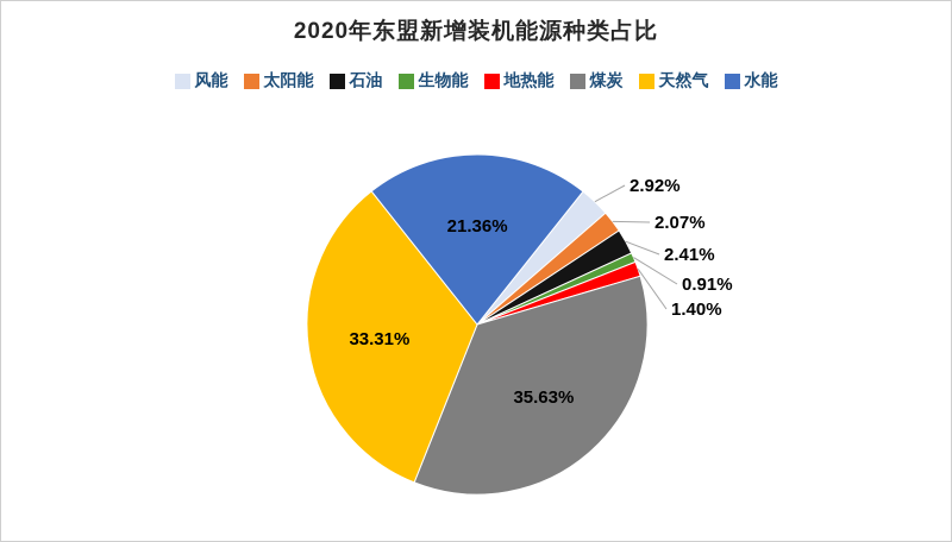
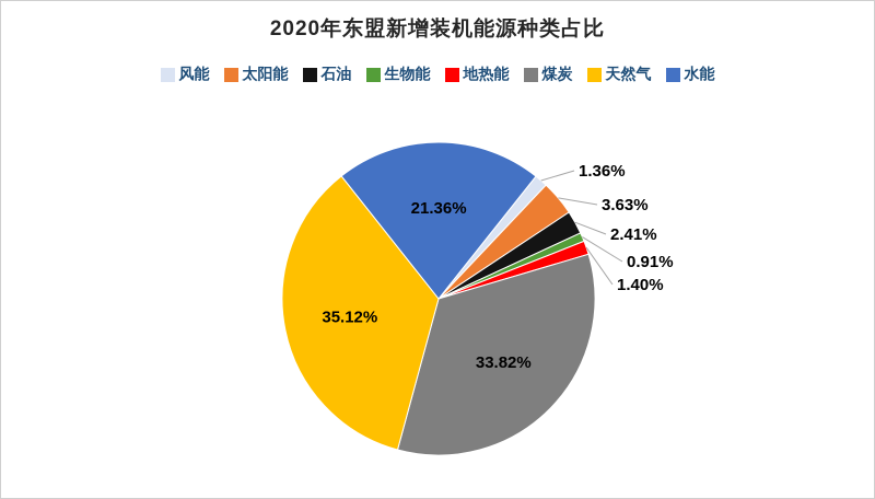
风能: 2.92% -> 1.36%
太阳能: 2.07% -> 3.63%
煤炭: 35.63% -> 33.82%
天然气: 33.31% -> 35.12%
